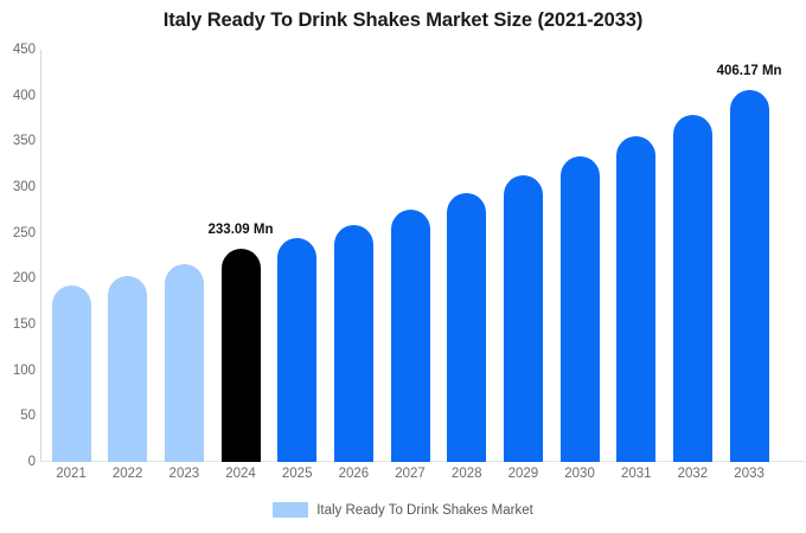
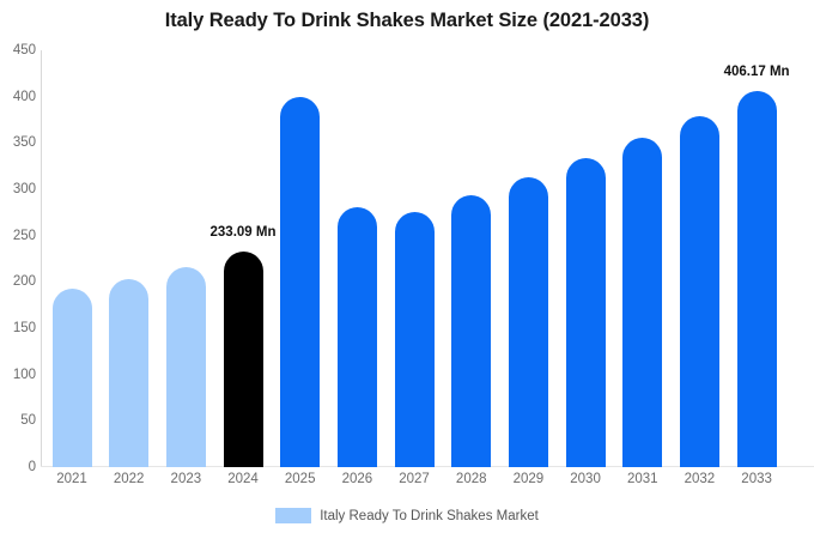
2025: 240 -> 400
2026: 260 -> 280
